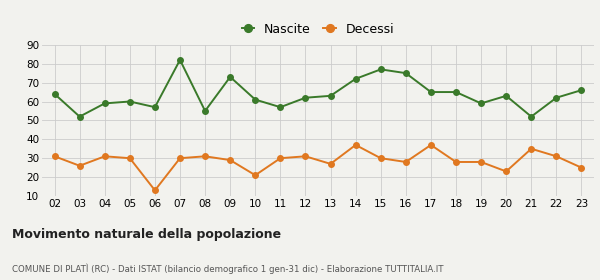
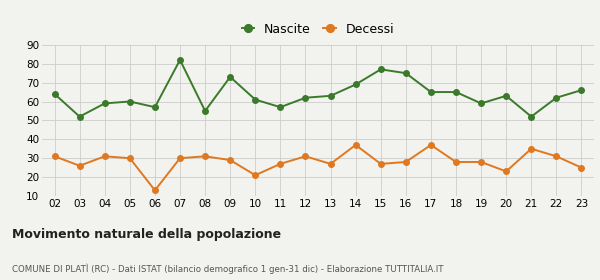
Decessi/11: 30 -> 27
Nascite/14: 72 -> 69
Decessi/15: 30 -> 27
